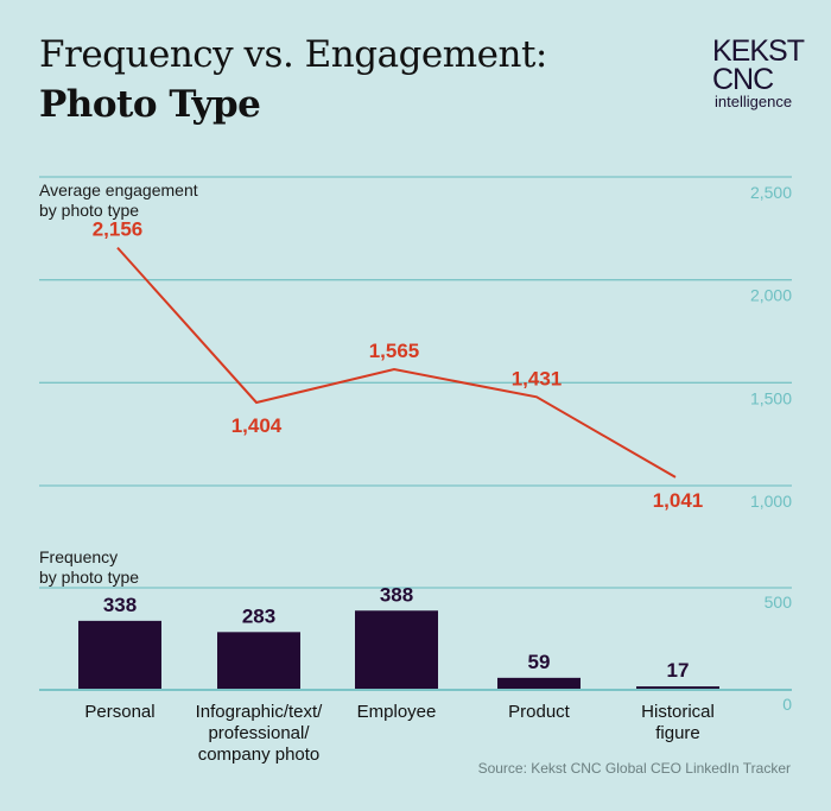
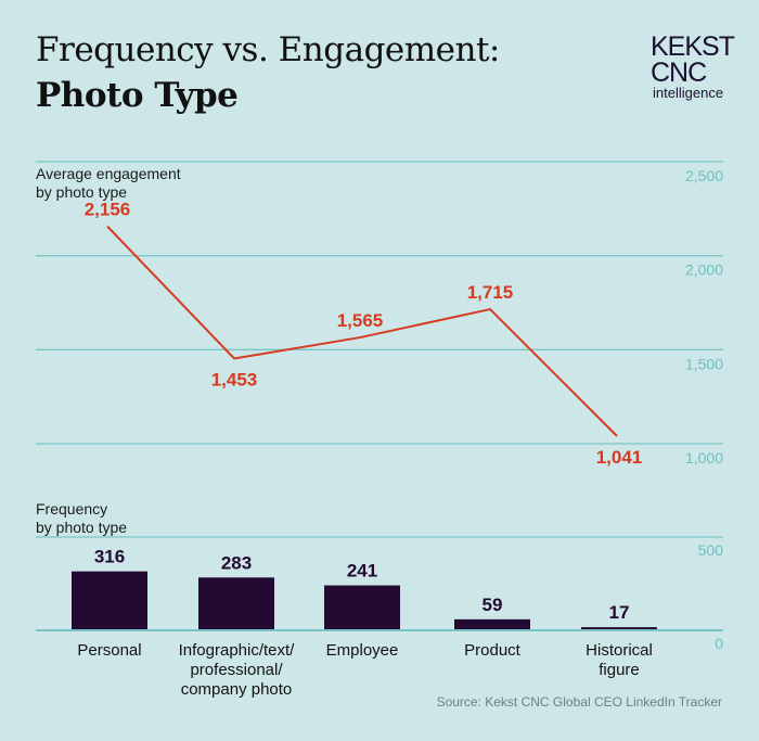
Average engagement by photo type/Infographic/text/professional/company photo: 1,404 -> 1,453
Average engagement by photo type/Product: 1,431 -> 1,715
Frequency by photo type/Personal: 338 -> 316
Frequency by photo type/Employee: 388 -> 241
